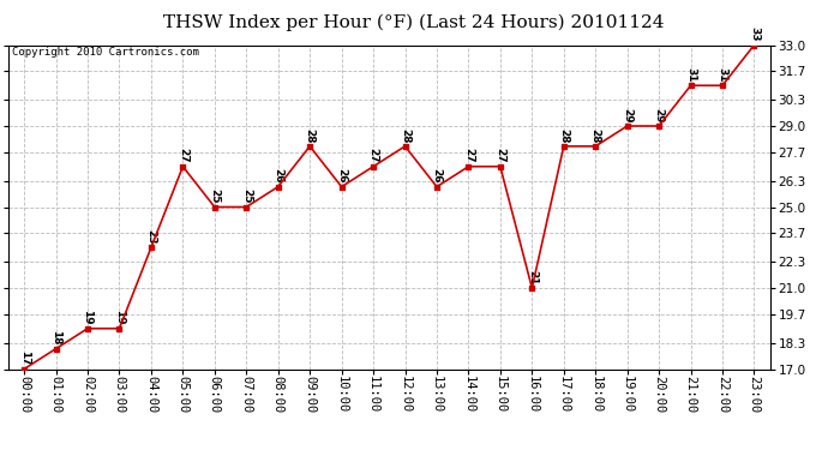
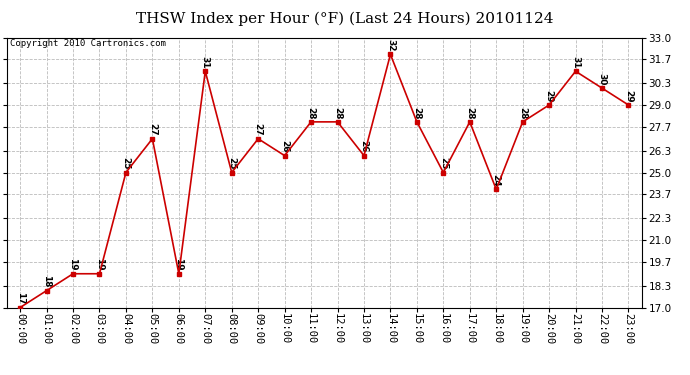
04:00: 23 -> 25
06:00: 25 -> 19
07:00: 25 -> 31
08:00: 26 -> 25
09:00: 28 -> 27
11:00: 27 -> 28
14:00: 27 -> 32
15:00: 27 -> 28
16:00: 21 -> 25
18:00: 28 -> 24
19:00: 29 -> 28
22:00: 31 -> 30
23:00: 33 -> 29
